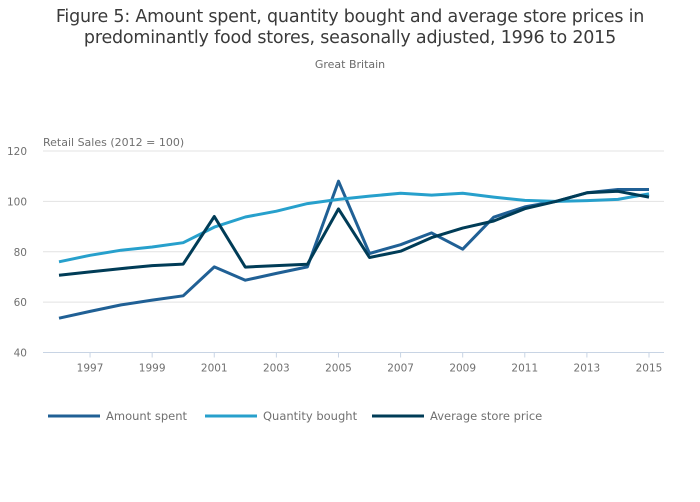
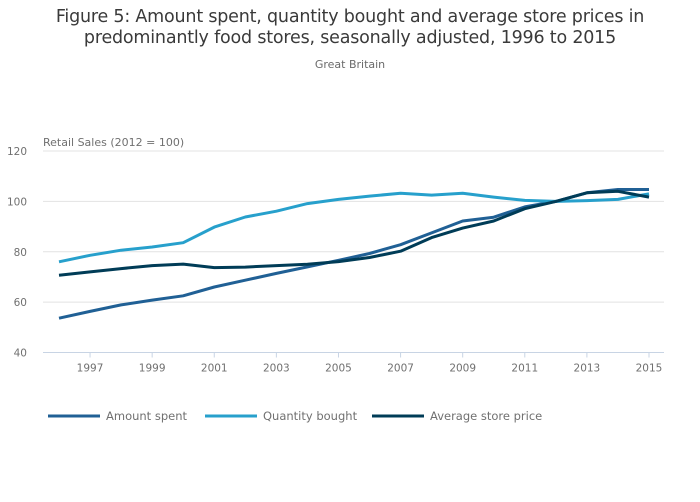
Amount spent/2001: 74 -> 66
Average store price/2001: 94 -> 74
Amount spent/2005: 108 -> 77
Average store price/2005: 97 -> 76
Amount spent/2009: 81 -> 92
